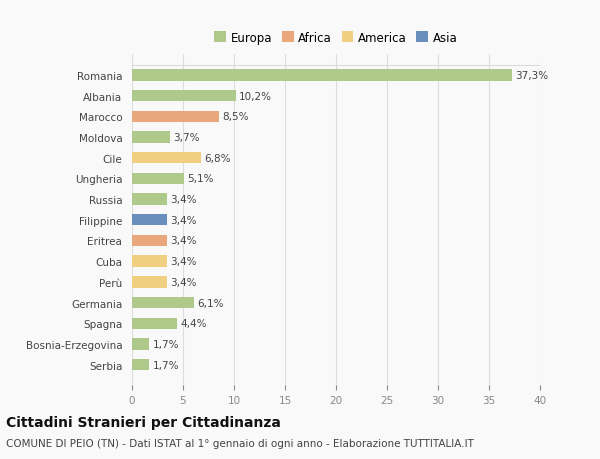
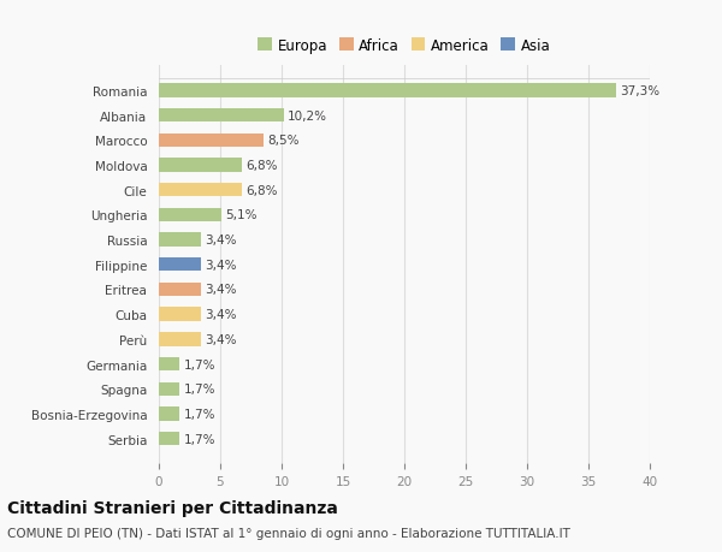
Moldova: 3,7% -> 6,8%
Germania: 6,1% -> 1,7%
Spagna: 4,4% -> 1,7%
